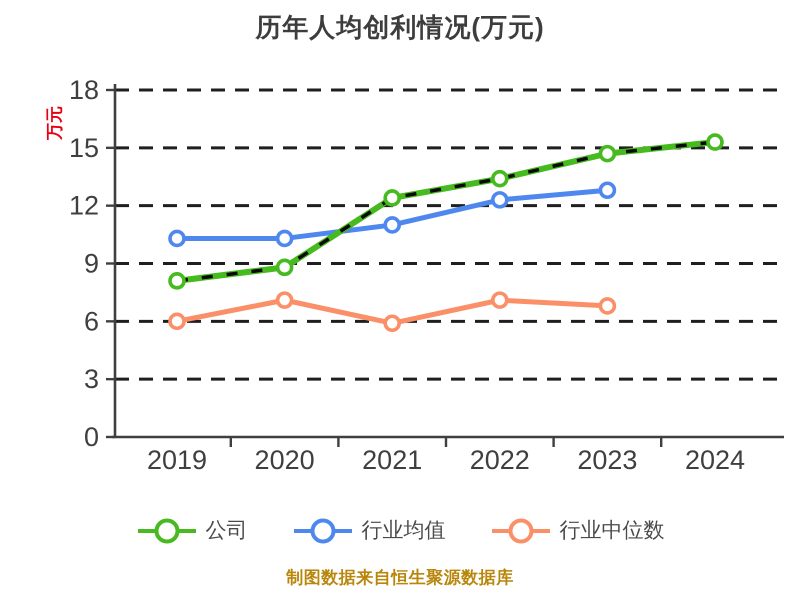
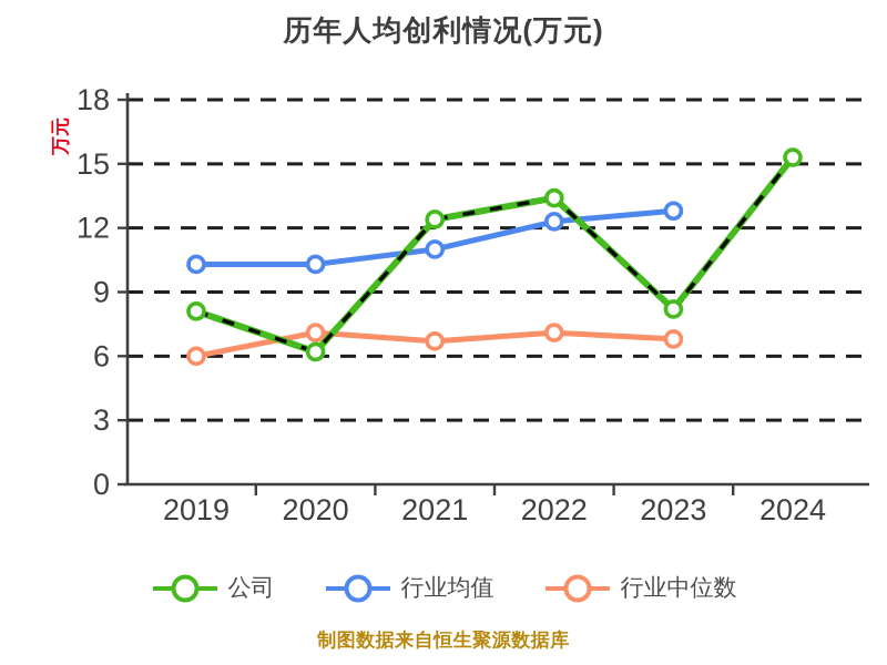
公司/2020: 8.8 -> 6.2
行业中位数/2021: 5.9 -> 6.7
公司/2023: 14.7 -> 8.2
